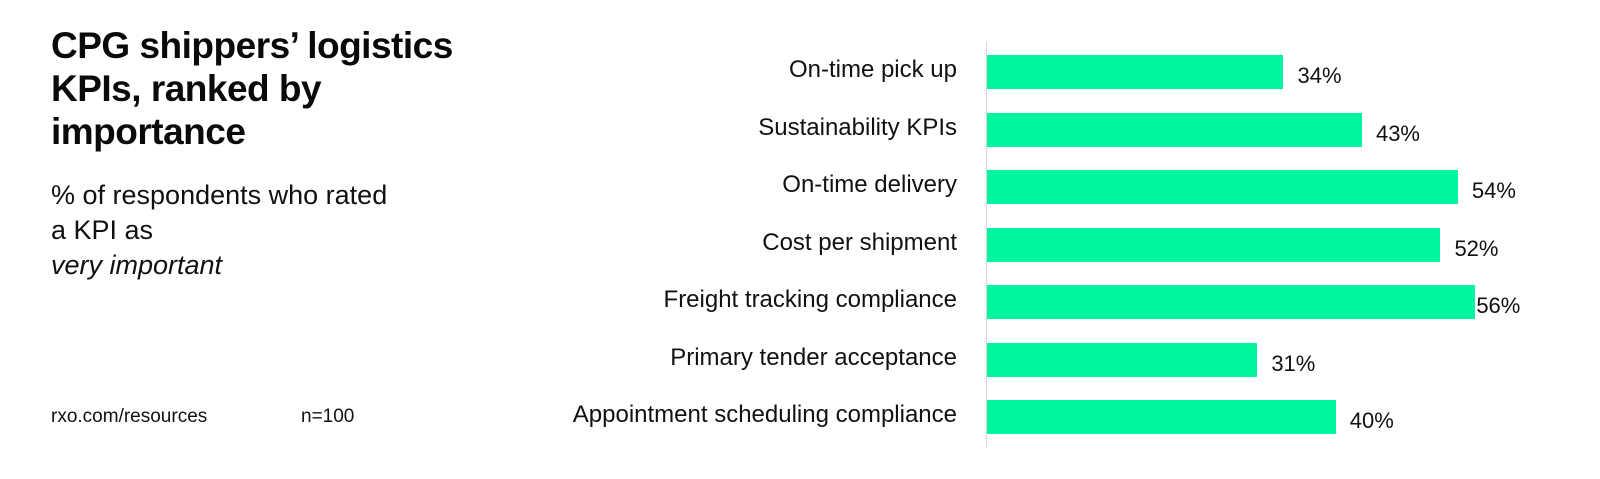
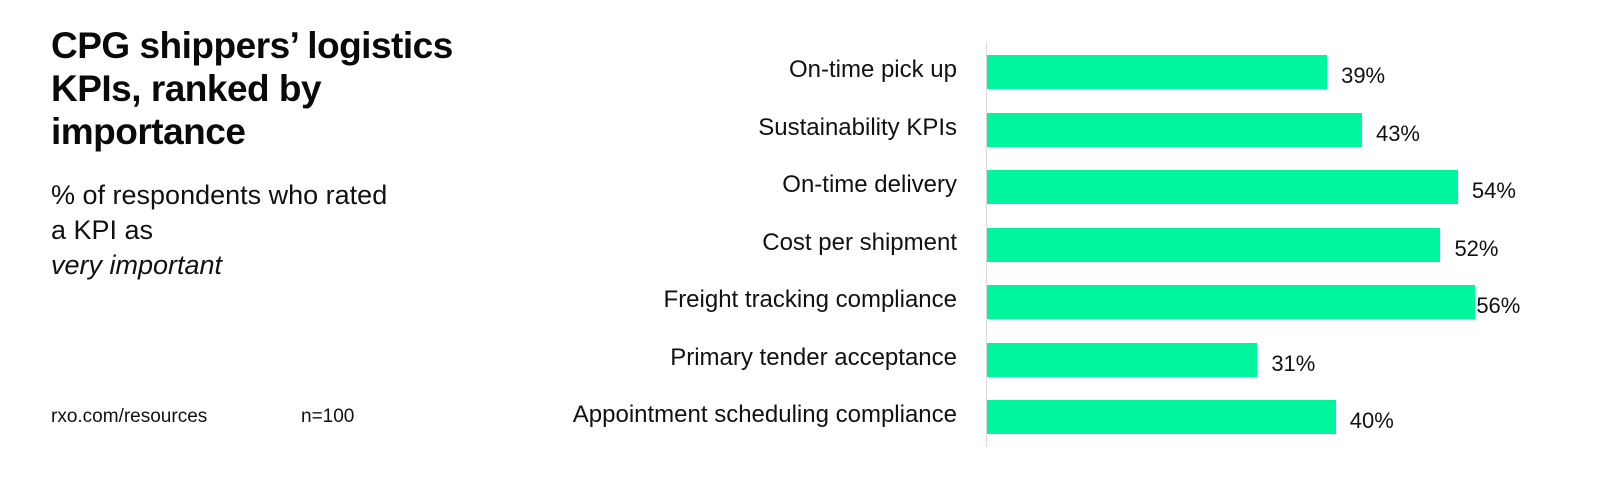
On-time pick up: 34% -> 39%
